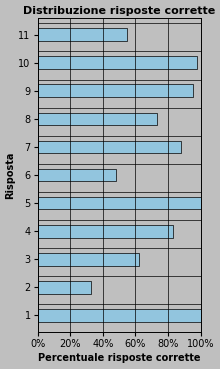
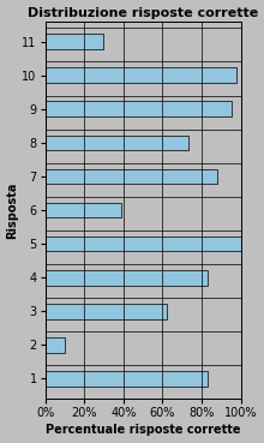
11: 55% -> 30%
6: 48% -> 39%
2: 33% -> 10%
1: 100% -> 83%
